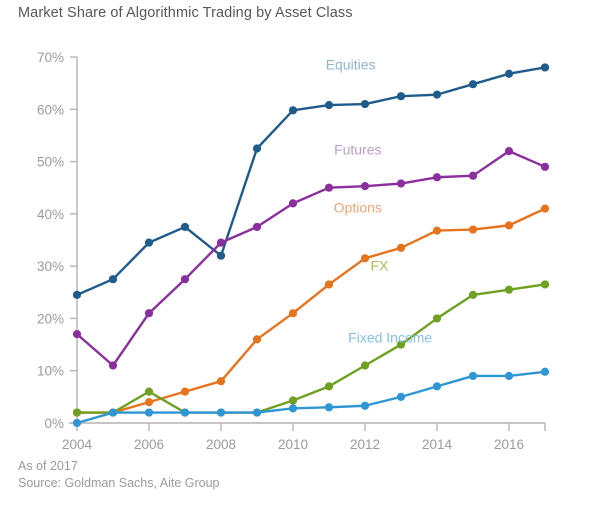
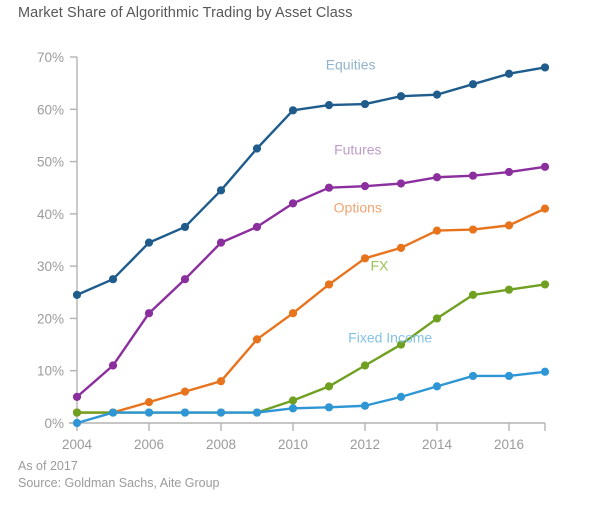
Futures/2004: 17% -> 5%
FX/2006: 6% -> 2%
Equities/2008: 32% -> 44%
Futures/2016: 52% -> 48%
